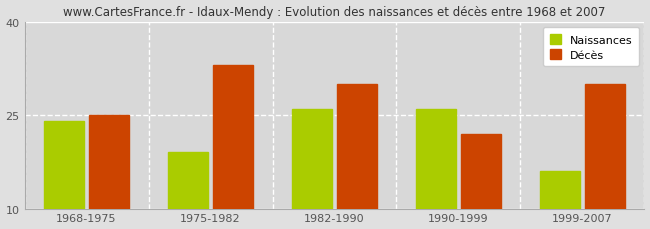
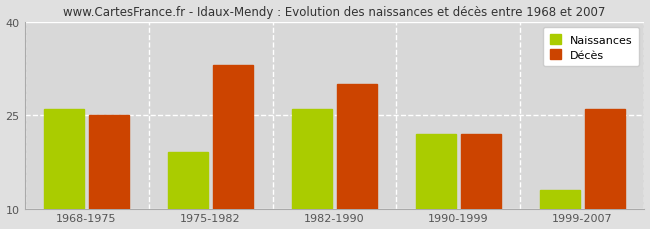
Naissances/1968-1975: 24 -> 26
Naissances/1990-1999: 26 -> 22
Naissances/1999-2007: 16 -> 13
Décès/1999-2007: 30 -> 26
